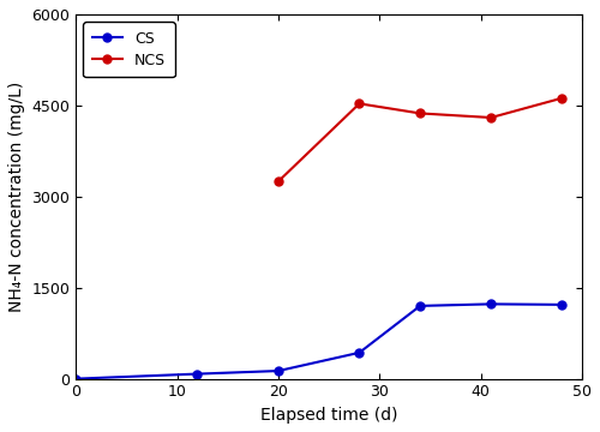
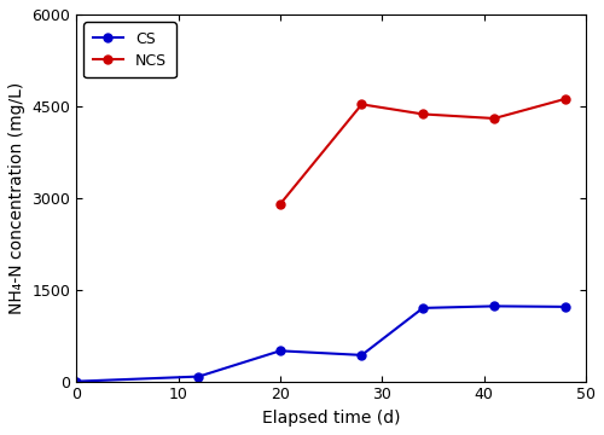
CS/20: 130 -> 500
NCS/20: 3250 -> 2900
